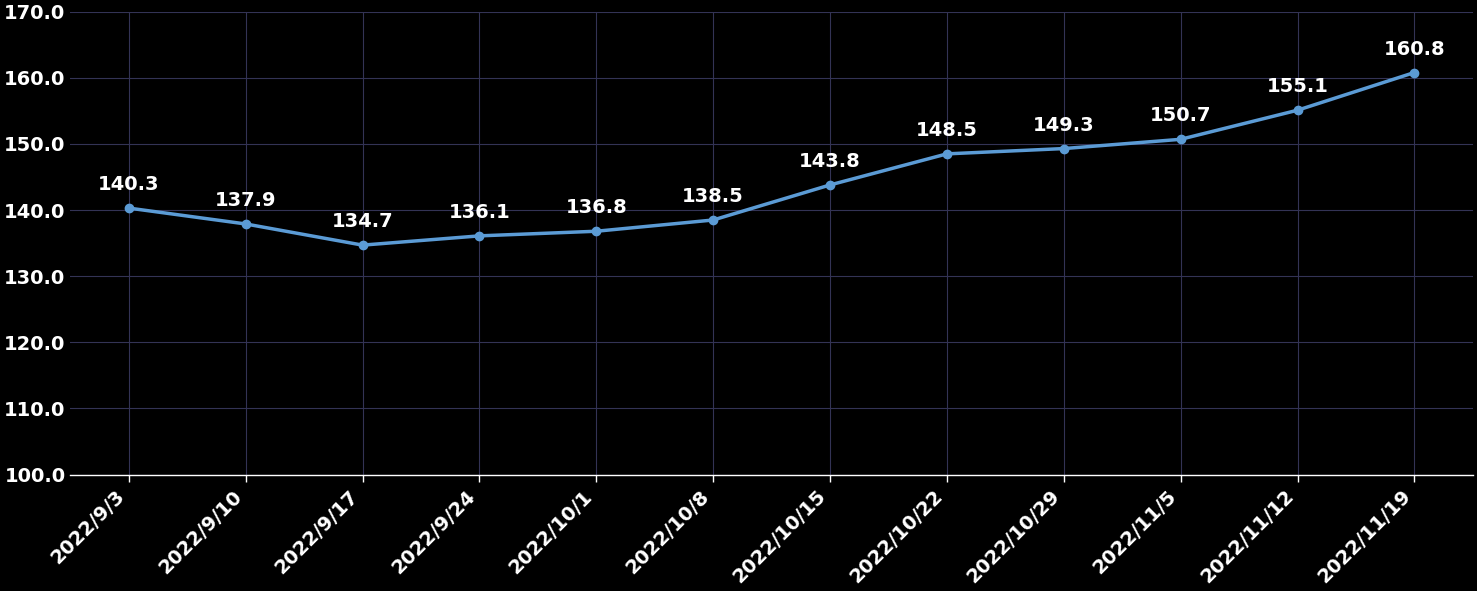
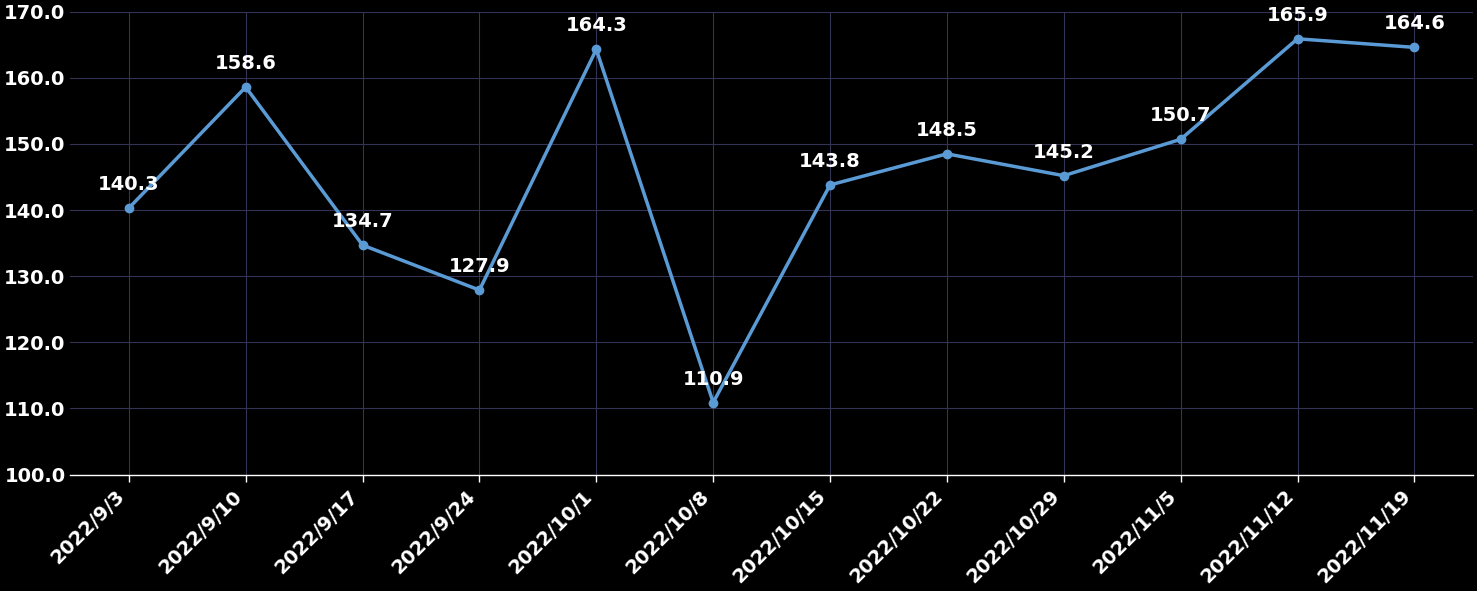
2022/9/10: 137.9 -> 158.6
2022/9/24: 136.1 -> 127.9
2022/10/1: 136.8 -> 164.3
2022/10/8: 138.5 -> 110.9
2022/10/29: 149.3 -> 145.2
2022/11/12: 155.1 -> 165.9
2022/11/19: 160.8 -> 164.6
